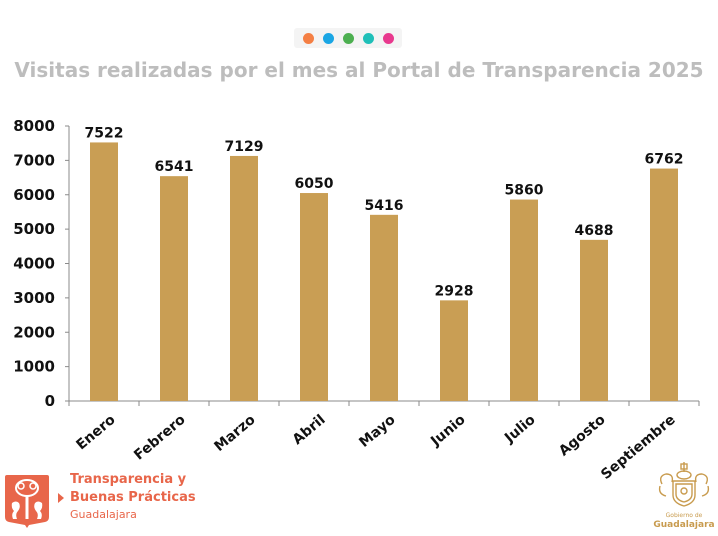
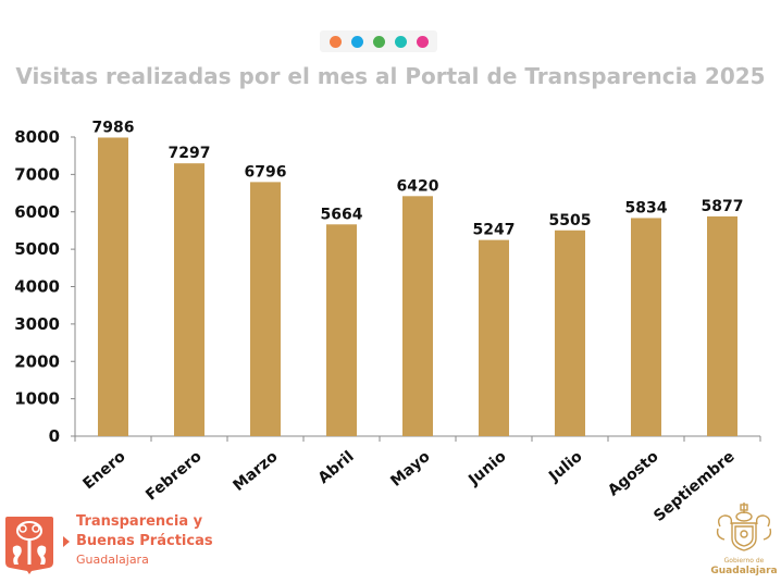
Enero: 7522 -> 7986
Febrero: 6541 -> 7297
Marzo: 7129 -> 6796
Abril: 6050 -> 5664
Mayo: 5416 -> 6420
Junio: 2928 -> 5247
Julio: 5860 -> 5505
Agosto: 4688 -> 5834
Septiembre: 6762 -> 5877
